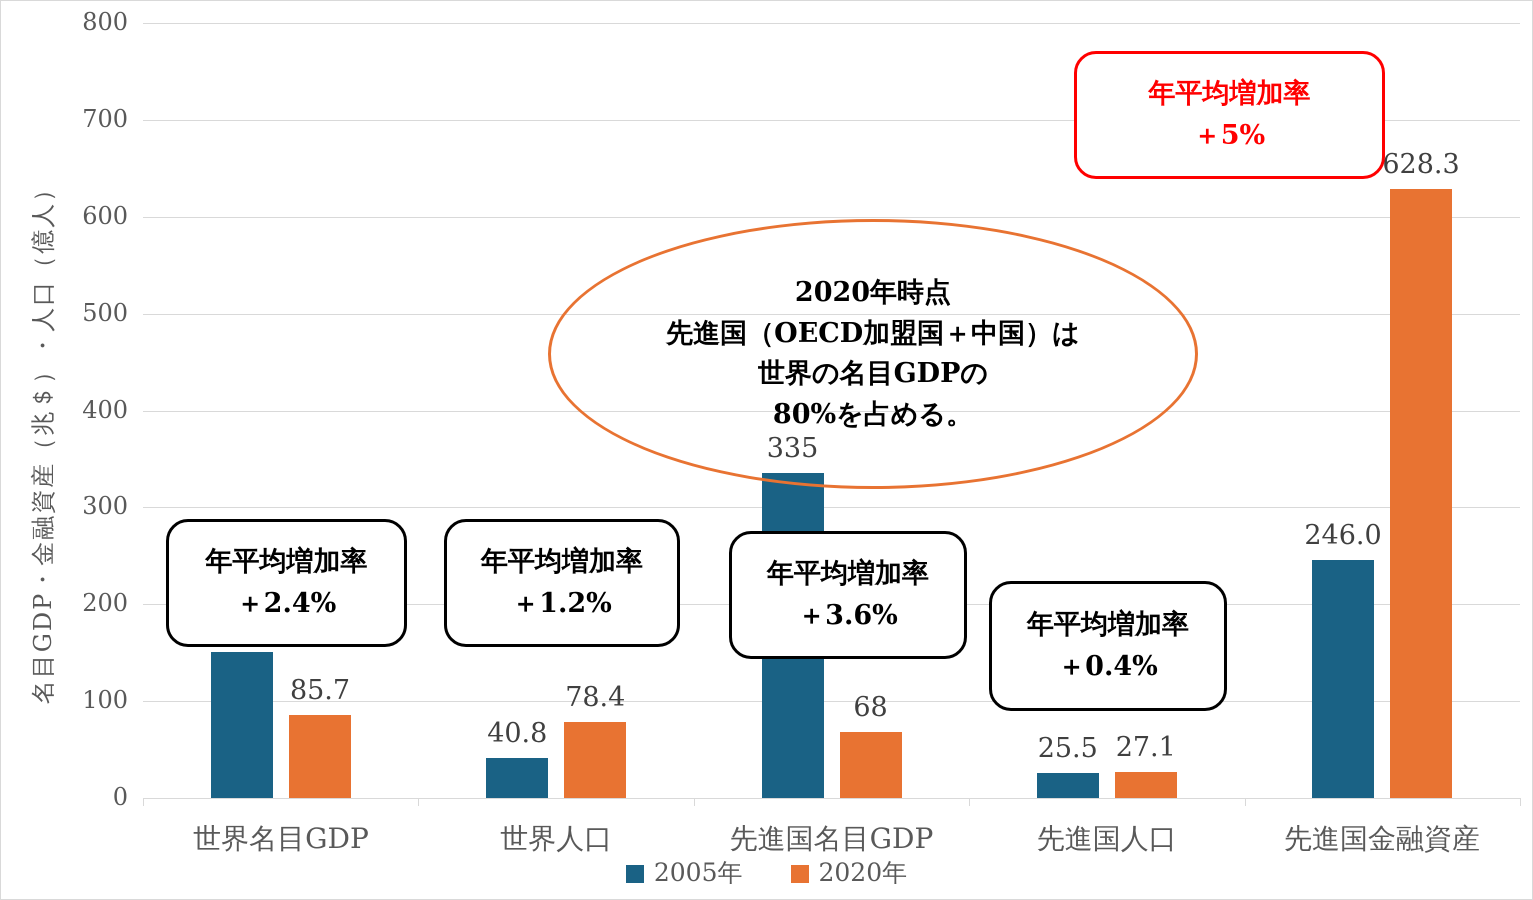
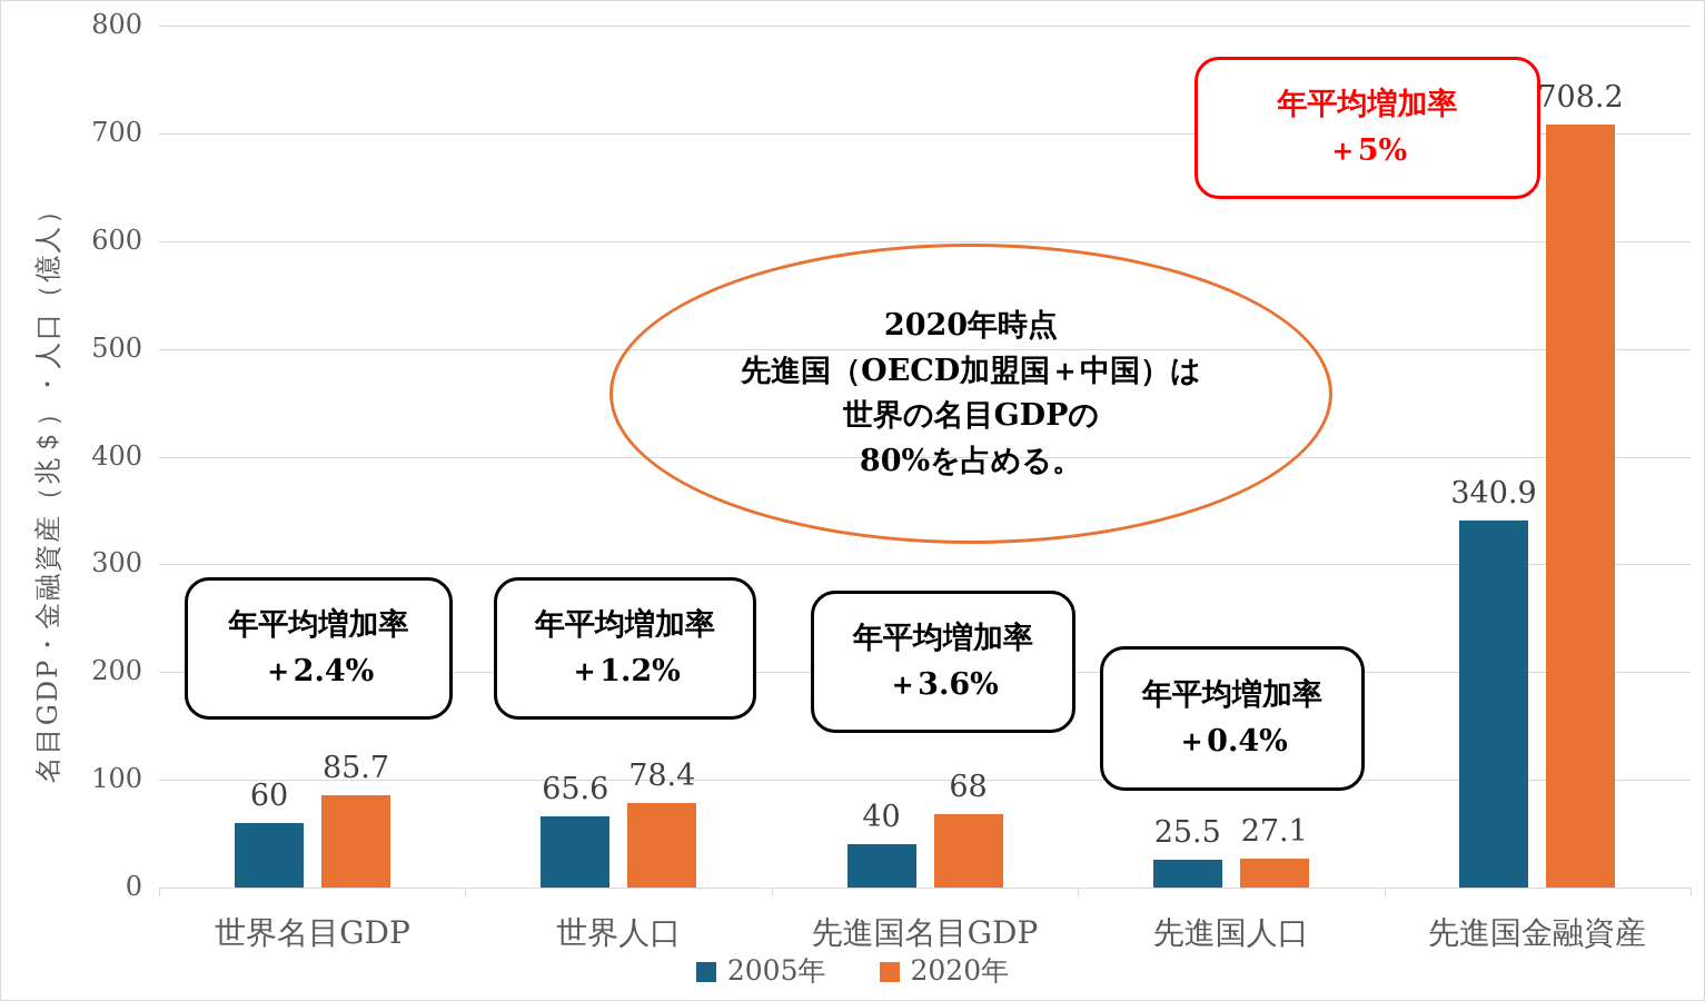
2005年/世界名目GDP: 151 -> 60
2005年/世界人口: 40.8 -> 65.6
2005年/先進国名目GDP: 335 -> 40
2005年/先進国金融資産: 246.0 -> 340.9
2020年/先進国金融資産: 628.3 -> 708.2
